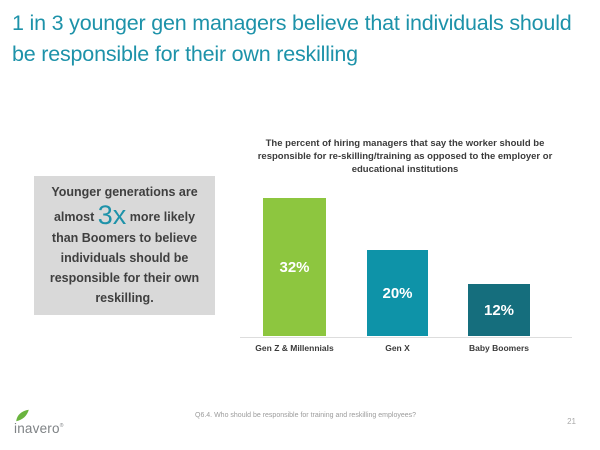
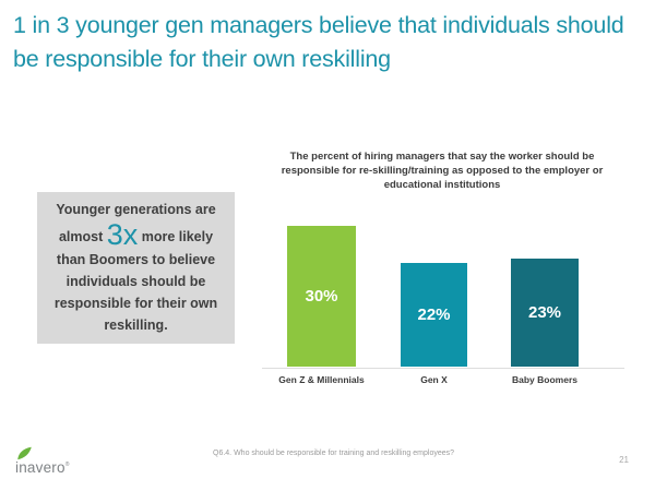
Gen Z & Millennials: 32% -> 30%
Gen X: 20% -> 22%
Baby Boomers: 12% -> 23%
